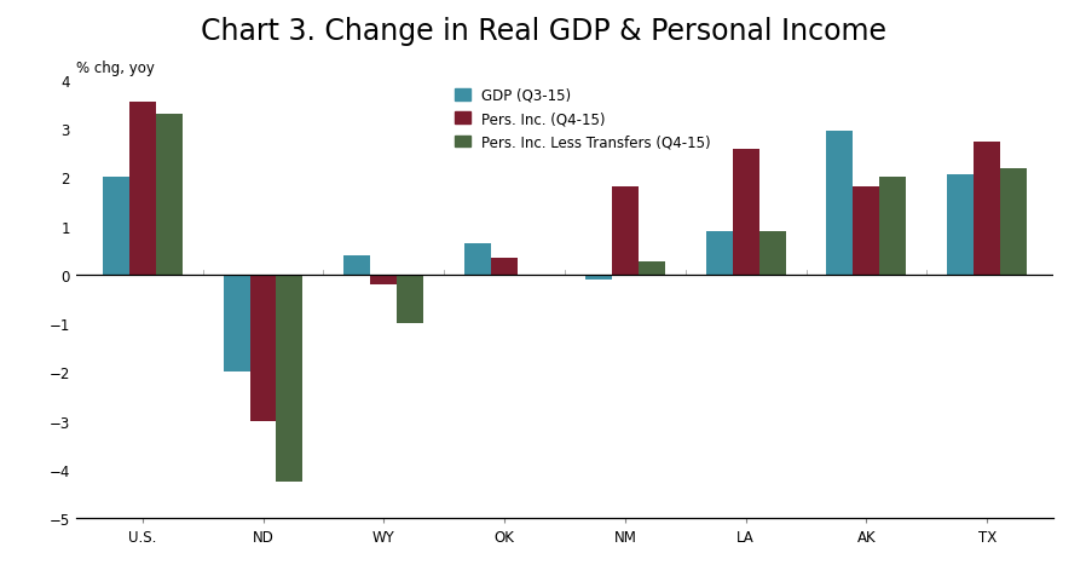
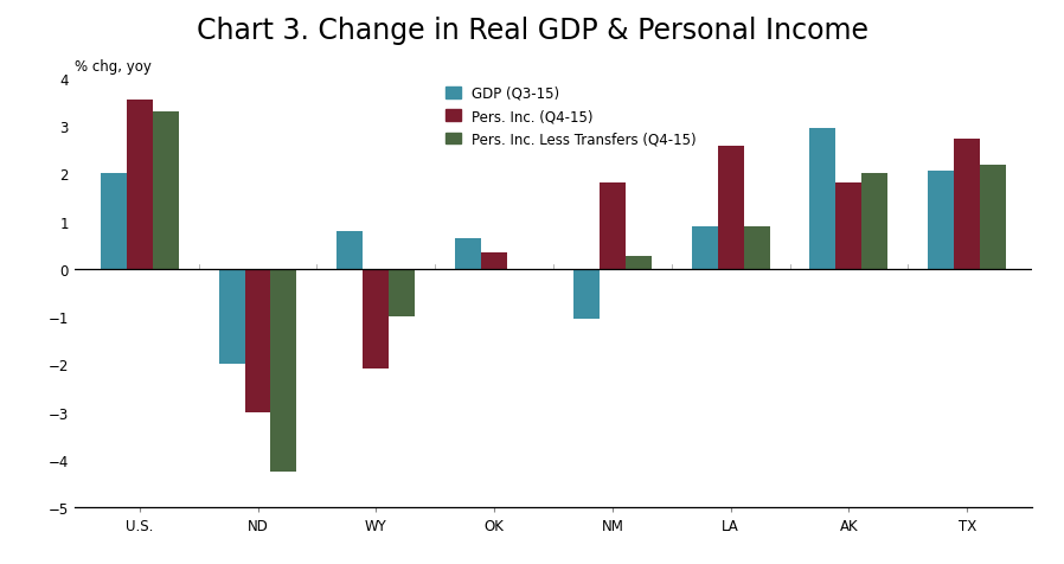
GDP (Q3-15)/WY: 0.40 -> 0.80
Pers. Inc. (Q4-15)/WY: -0.20 -> -2.10
GDP (Q3-15)/NM: -0.10 -> -1.05
